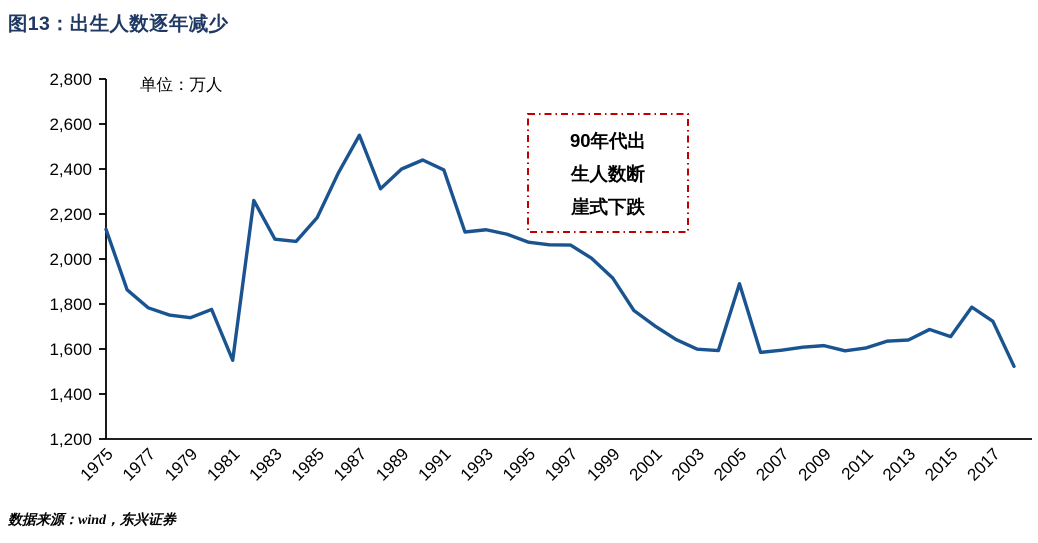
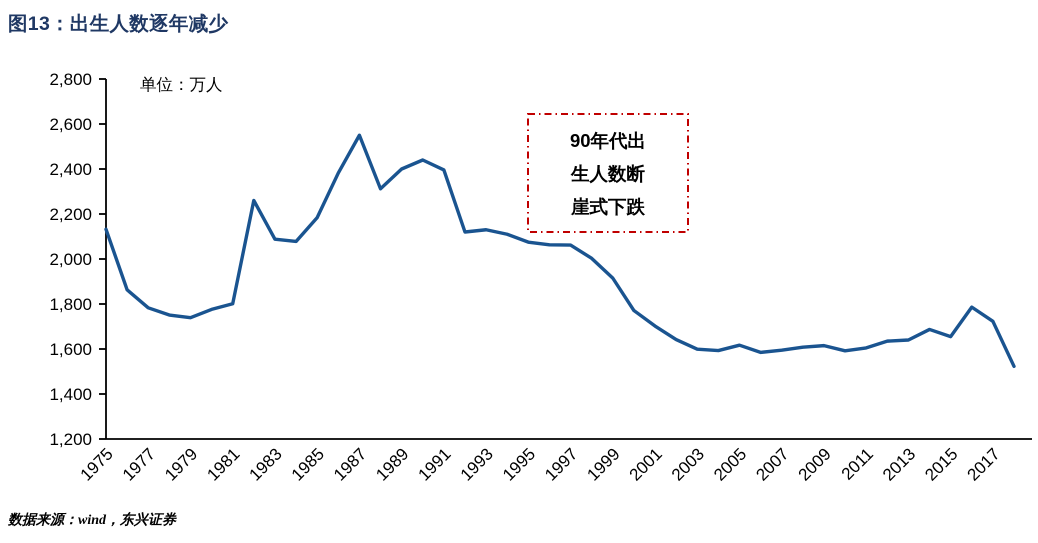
1981: 1550 -> 1800
2005: 1890 -> 1620
